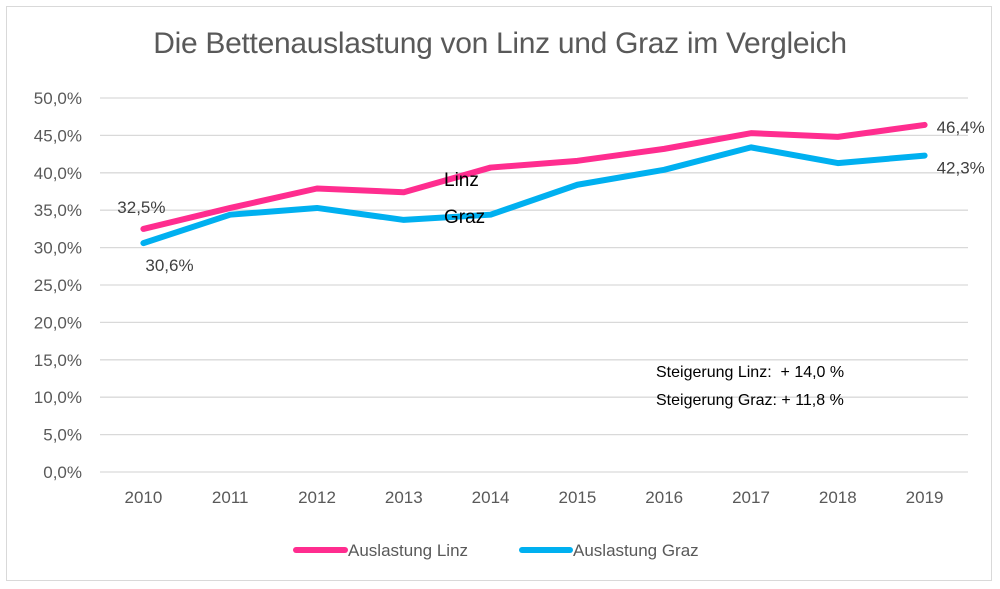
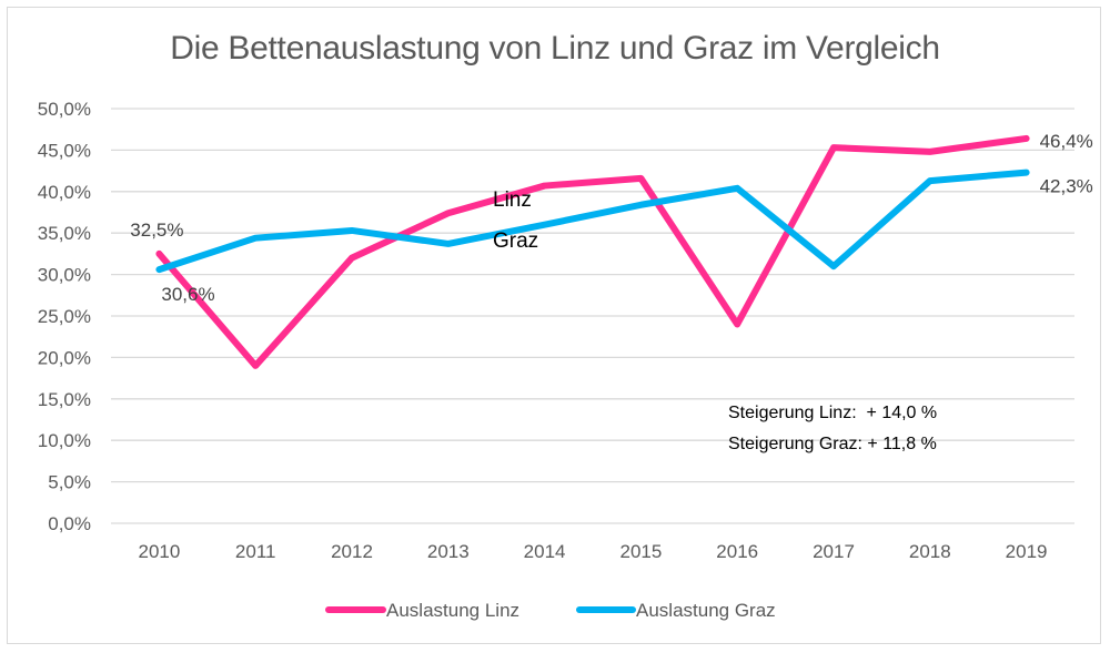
Auslastung Linz/2011: 35% -> 19%
Auslastung Linz/2012: 38% -> 32%
Auslastung Graz/2014: 34% -> 36%
Auslastung Linz/2016: 43% -> 24%
Auslastung Graz/2017: 43% -> 31%
